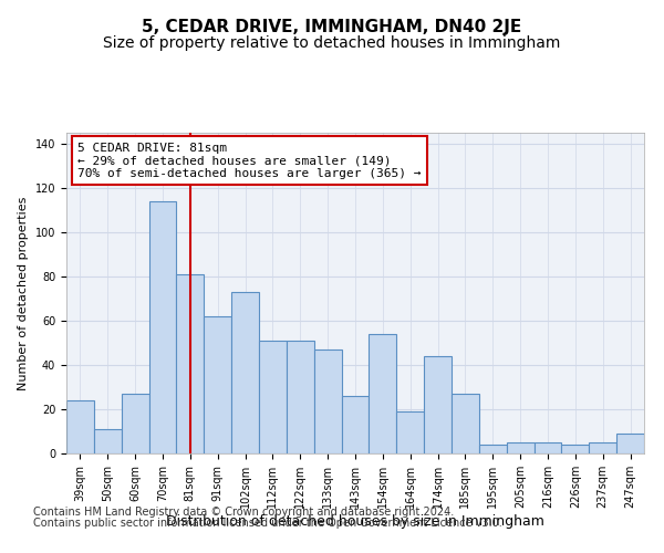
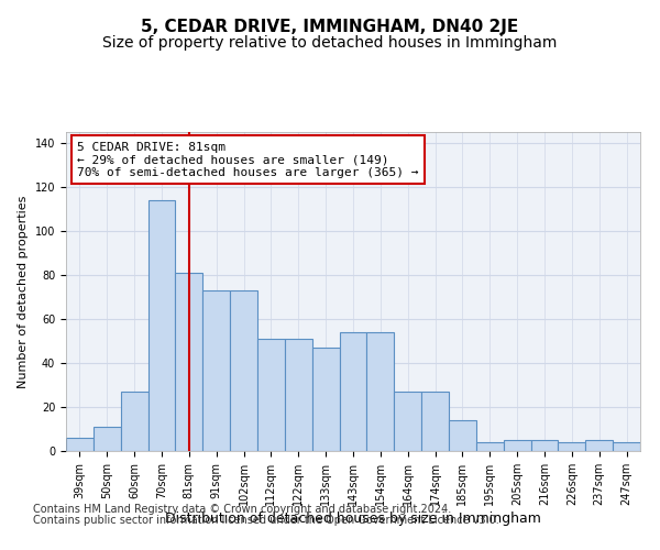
39sqm: 24 -> 6
91sqm: 62 -> 73
143sqm: 26 -> 54
164sqm: 19 -> 27
174sqm: 44 -> 27
185sqm: 27 -> 14
247sqm: 9 -> 4
